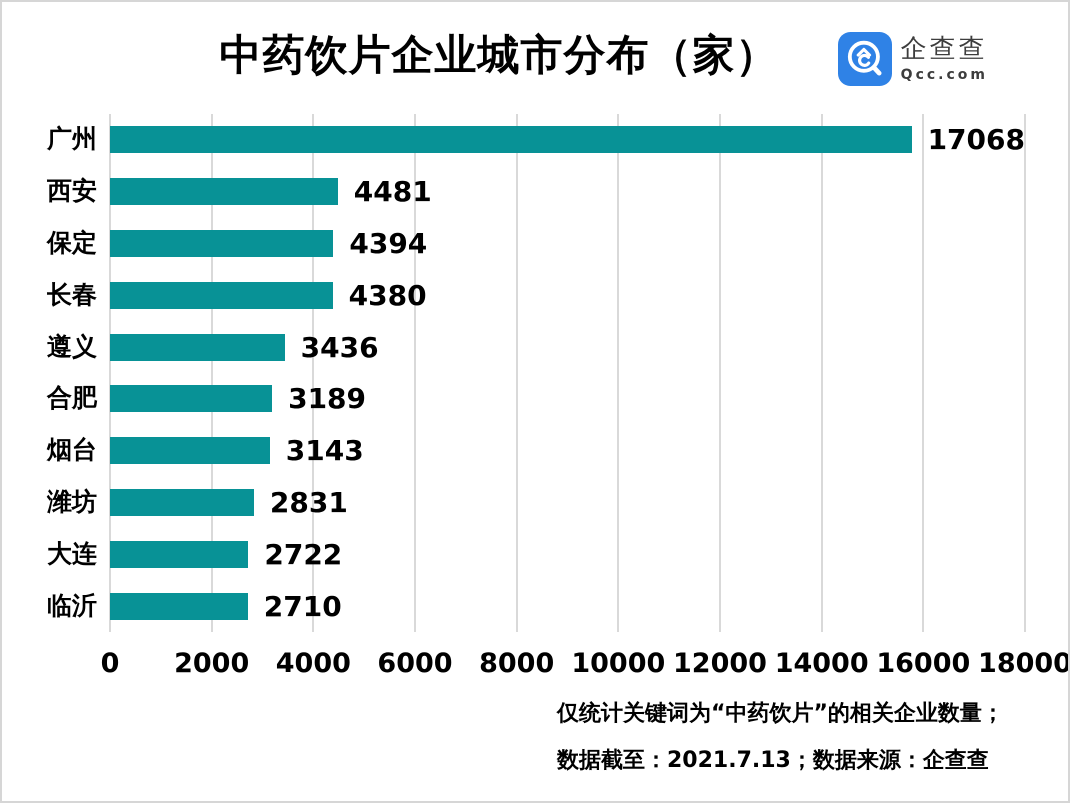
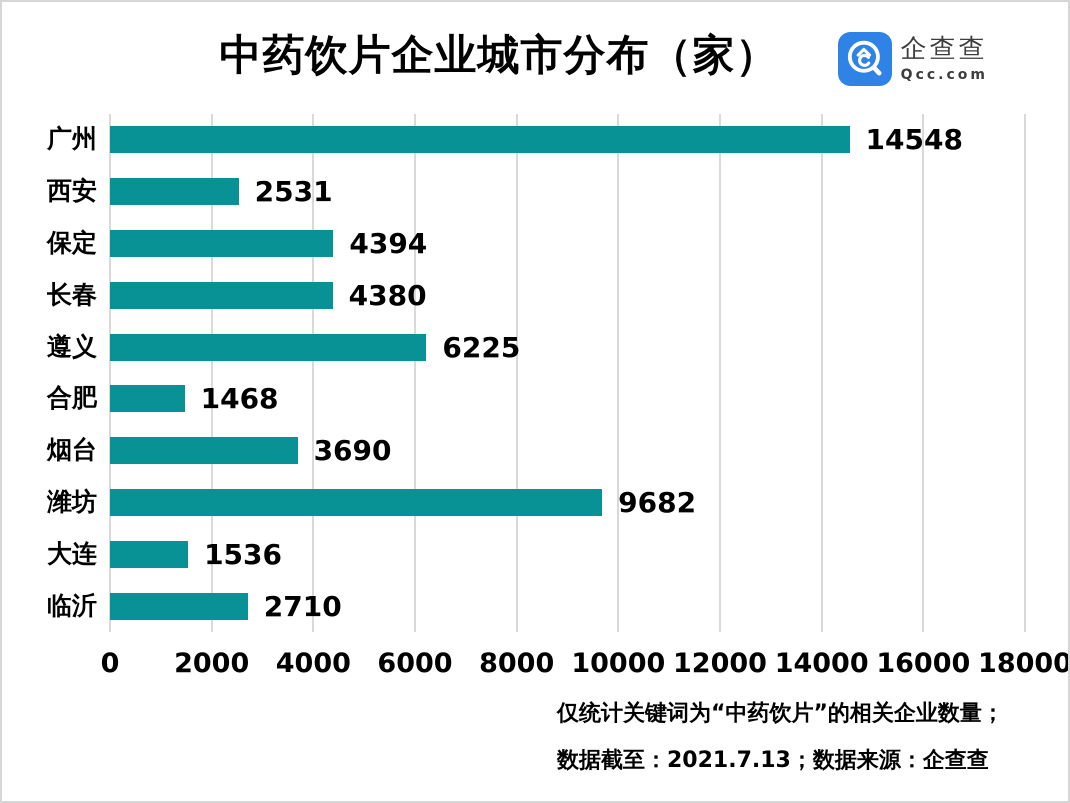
广州: 17068 -> 14548
西安: 4481 -> 2531
遵义: 3436 -> 6225
合肥: 3189 -> 1468
烟台: 3143 -> 3690
潍坊: 2831 -> 9682
大连: 2722 -> 1536
